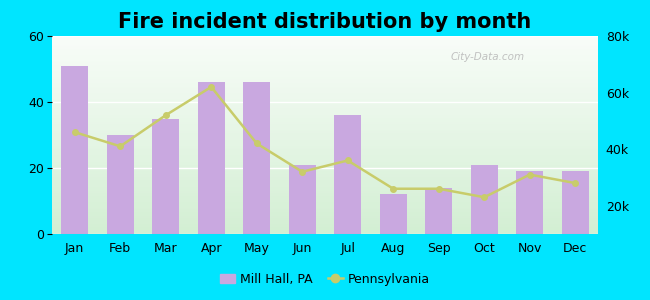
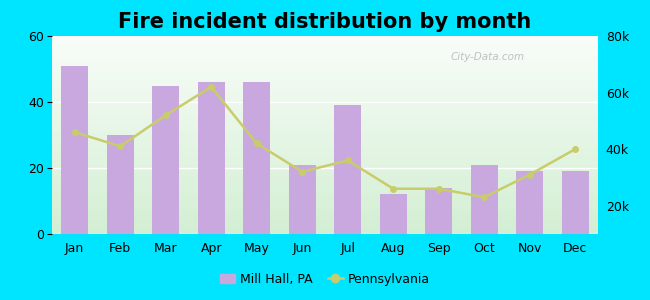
Mill Hall, PA/Mar: 35 -> 45
Mill Hall, PA/Jul: 36 -> 39
Pennsylvania/Dec: 28k -> 40k
